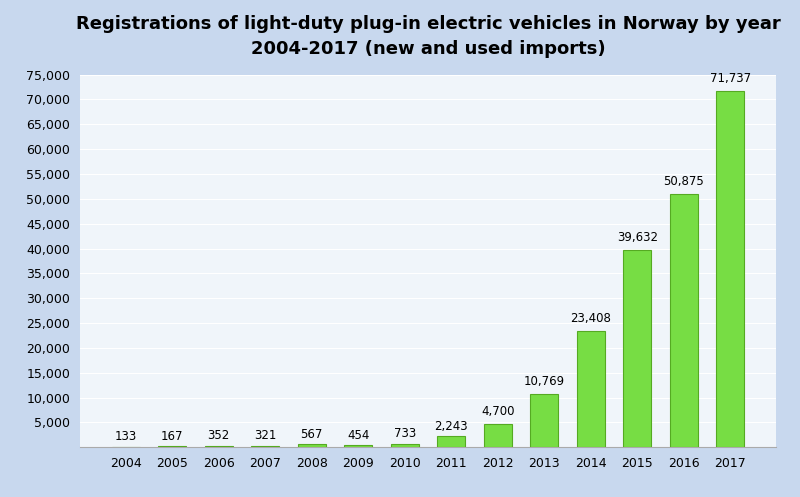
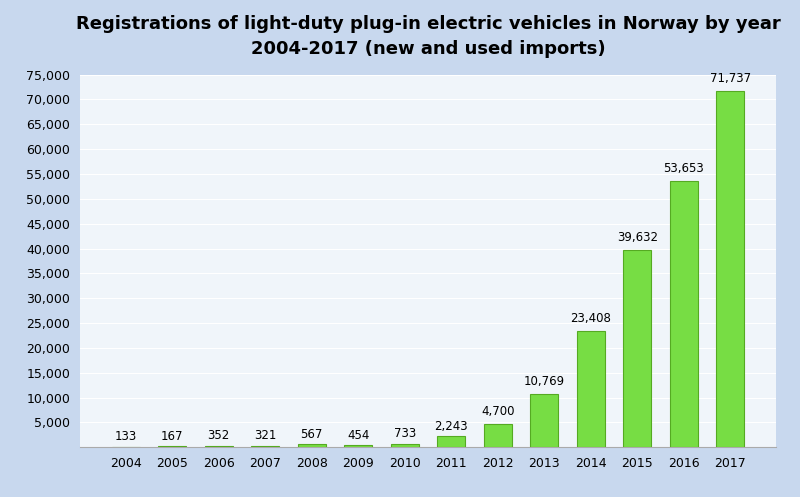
2016: 50,875 -> 53,653
